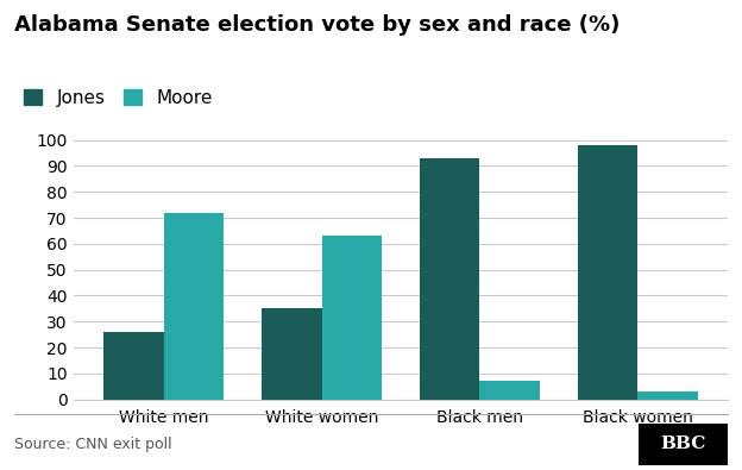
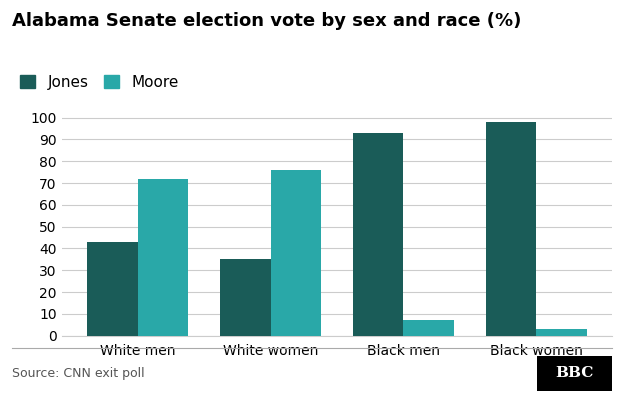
Jones/White men: 26 -> 43
Moore/White women: 63 -> 76
